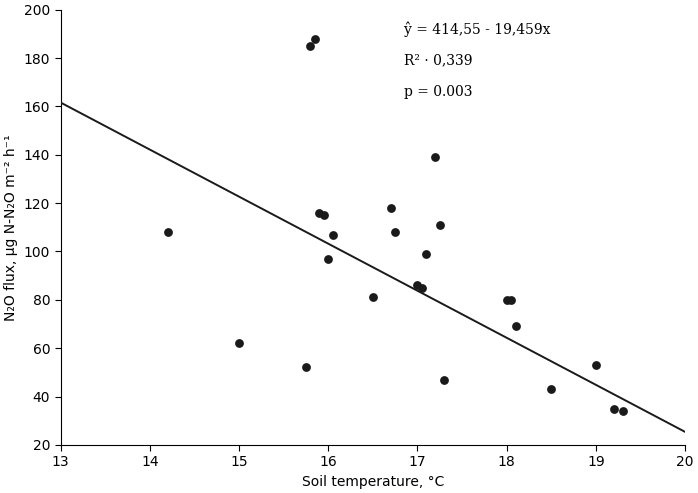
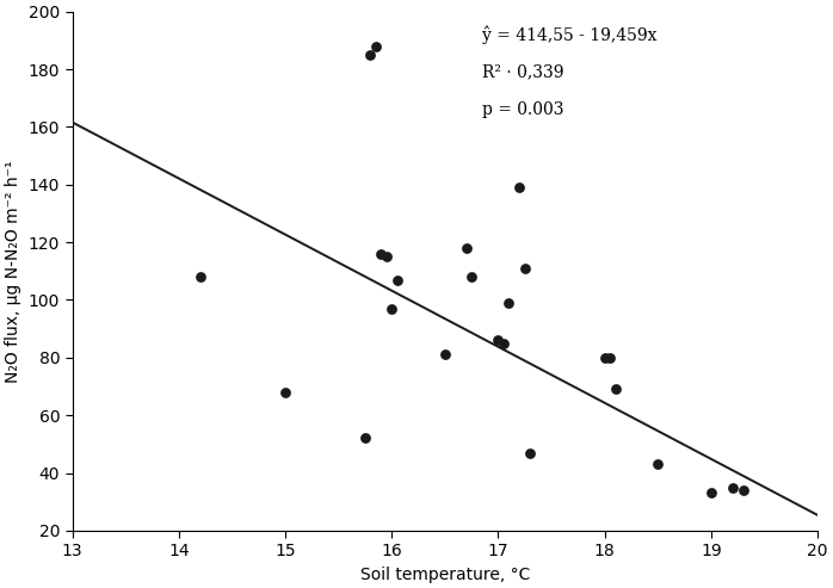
15: 62 -> 68
19: 53 -> 33
